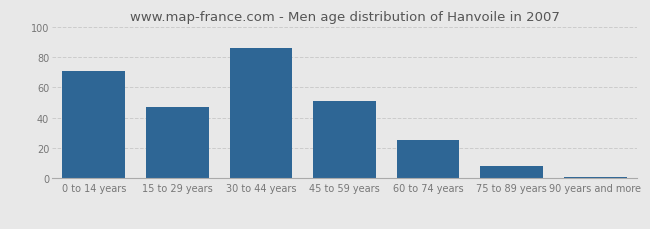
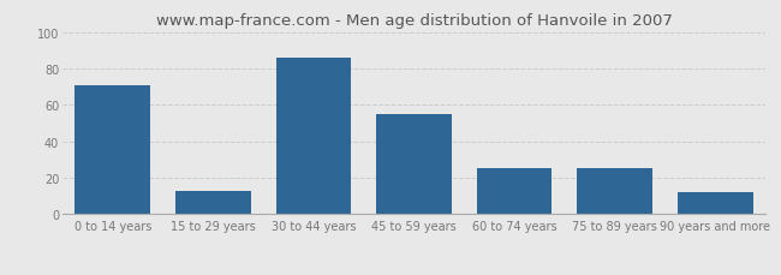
15 to 29 years: 47 -> 13
45 to 59 years: 51 -> 55
75 to 89 years: 8 -> 25
90 years and more: 1 -> 12
